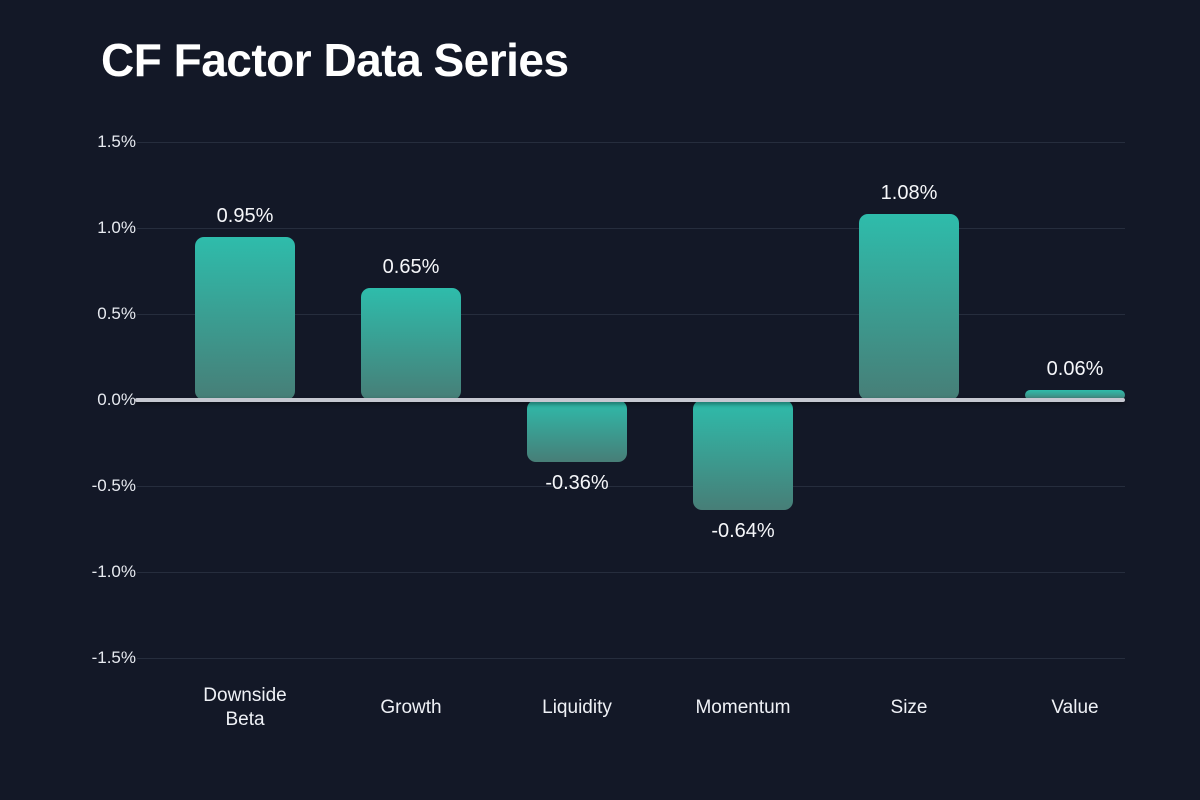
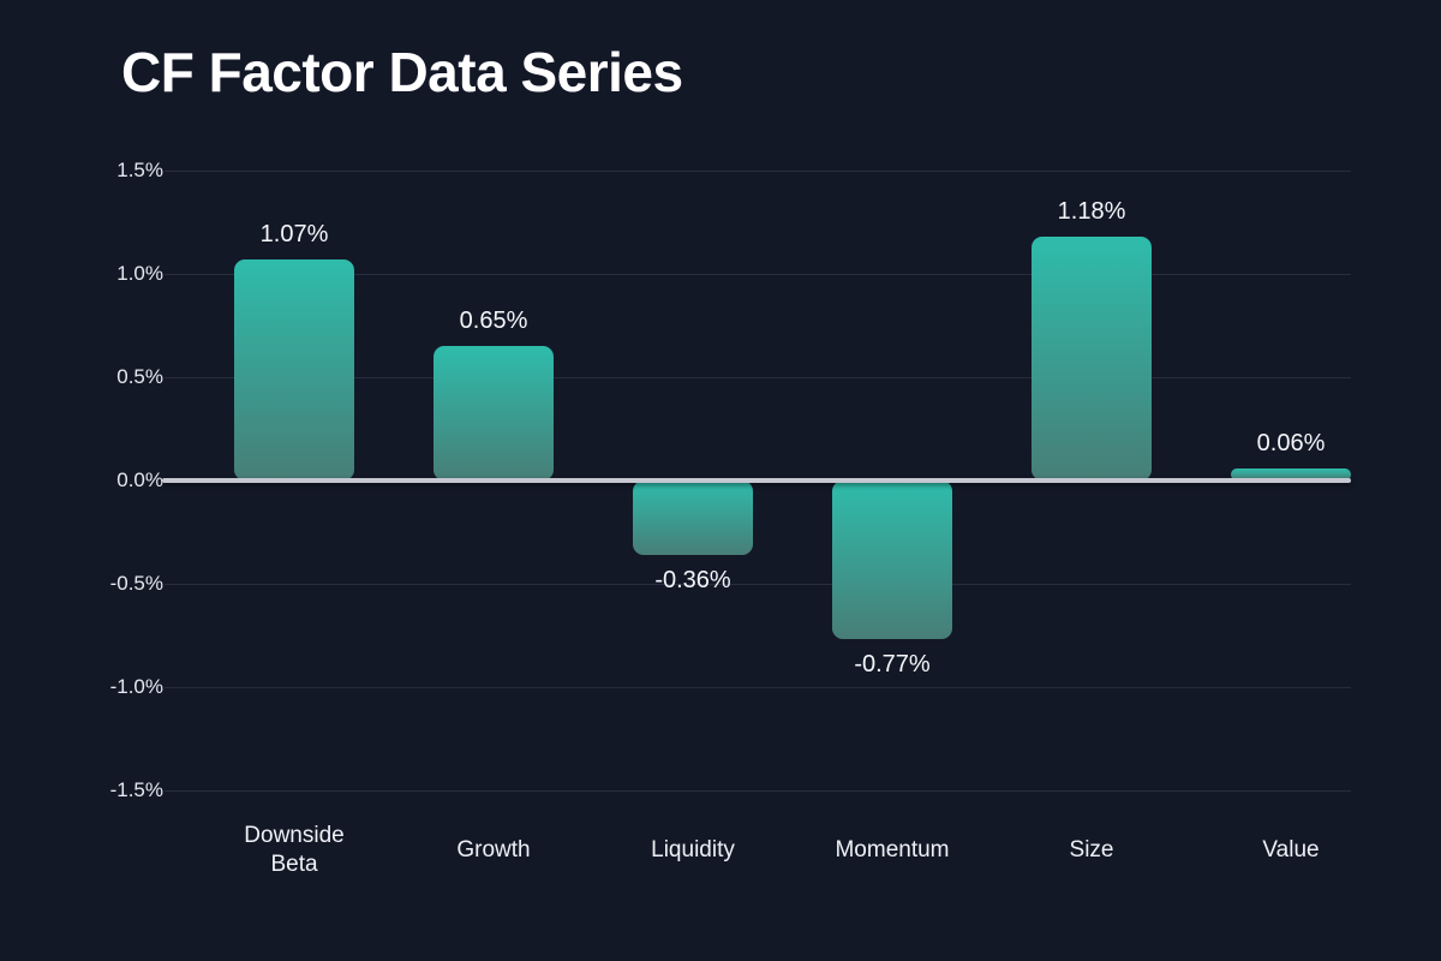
Downside Beta: 0.95% -> 1.07%
Momentum: -0.64% -> -0.77%
Size: 1.08% -> 1.18%
